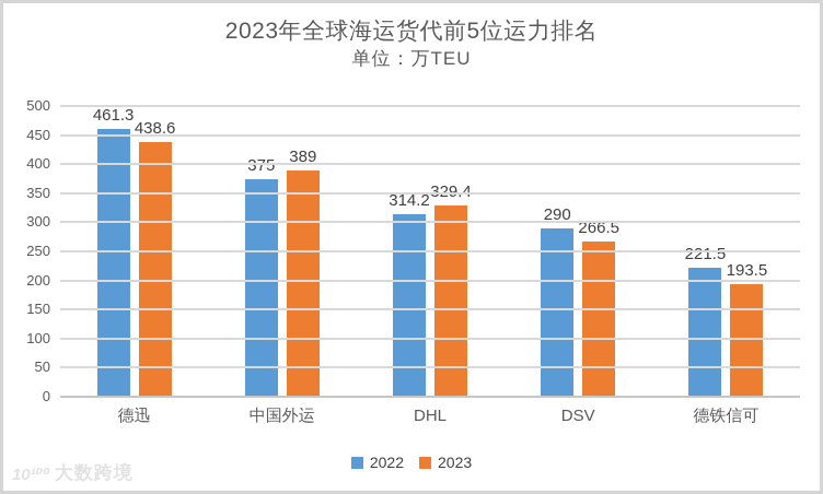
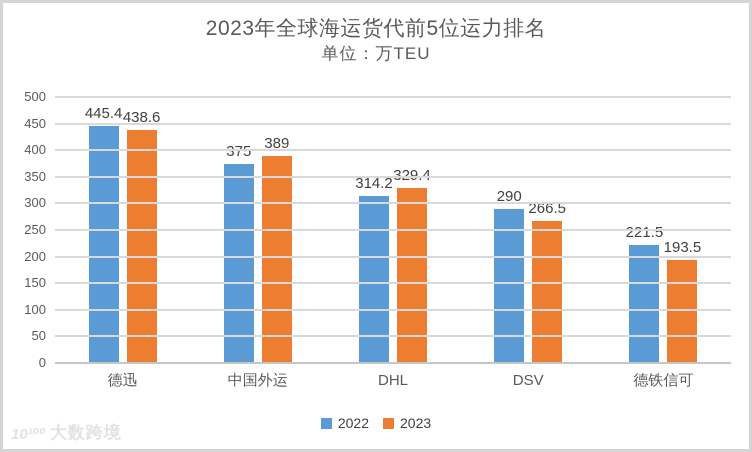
2022/德迅: 461.3 -> 445.4
